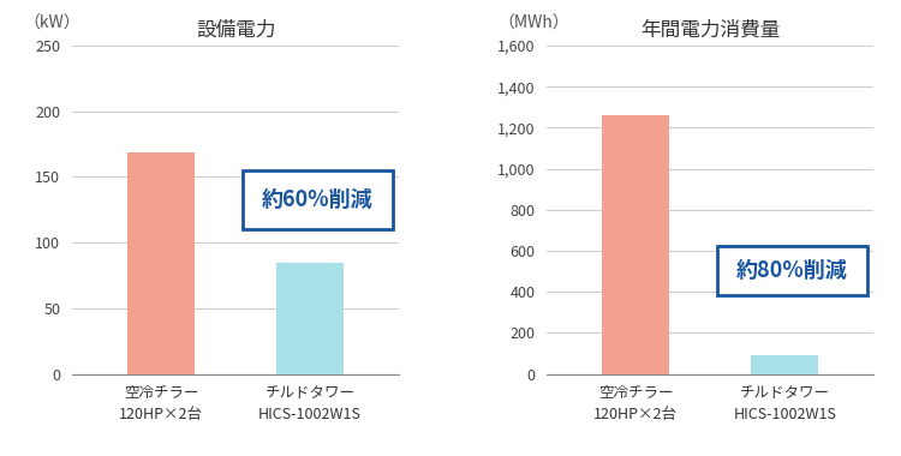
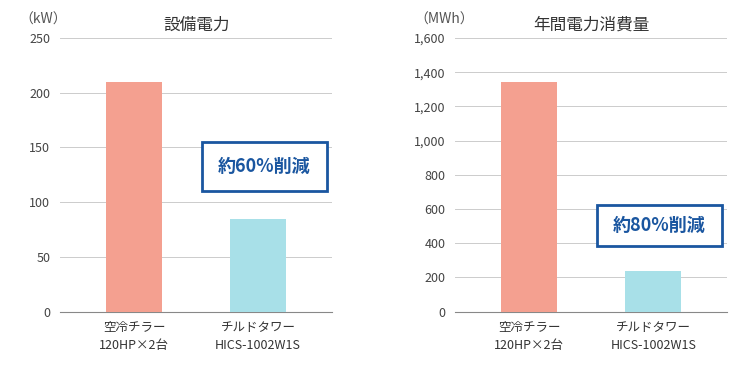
設備電力/空冷チラー 120HP×2台: 169 -> 210
年間電力消費量/空冷チラー 120HP×2台: 1,260 -> 1,340
年間電力消費量/チルドタワー HICS-1002W1S: 90 -> 240
